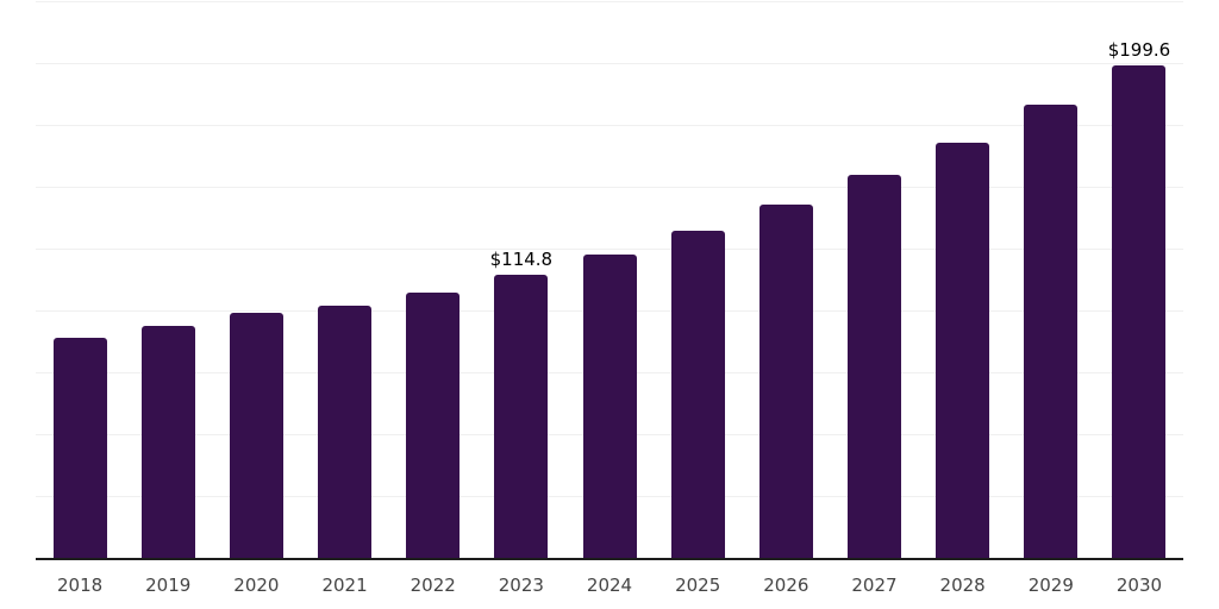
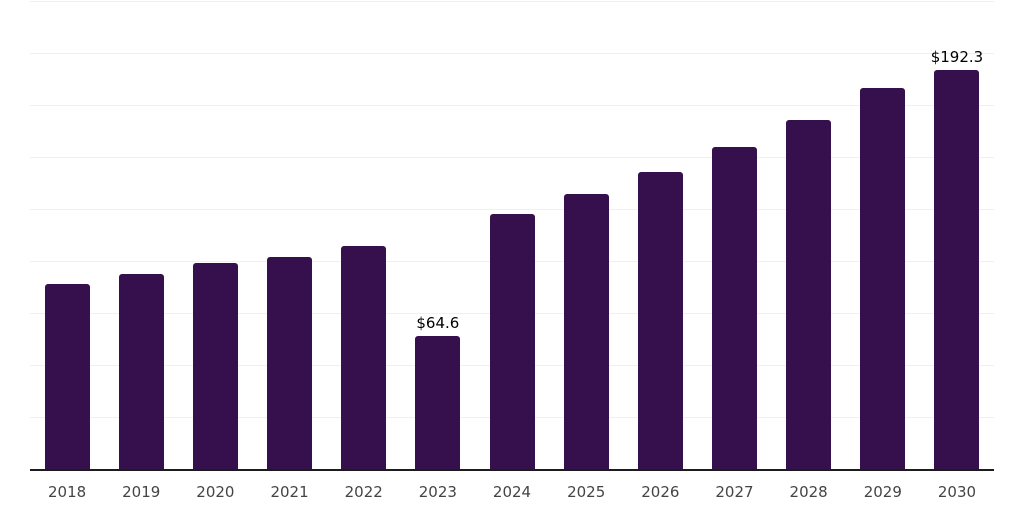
2023: $114.8 -> $64.6
2030: $199.6 -> $192.3
